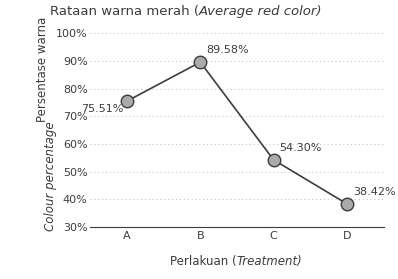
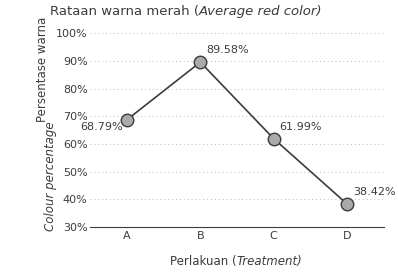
A: 75.51% -> 68.79%
C: 54.30% -> 61.99%
